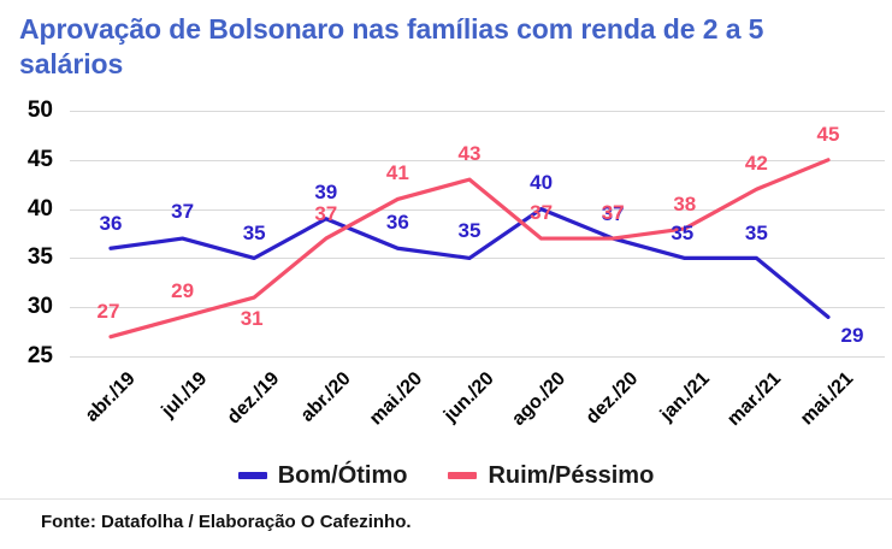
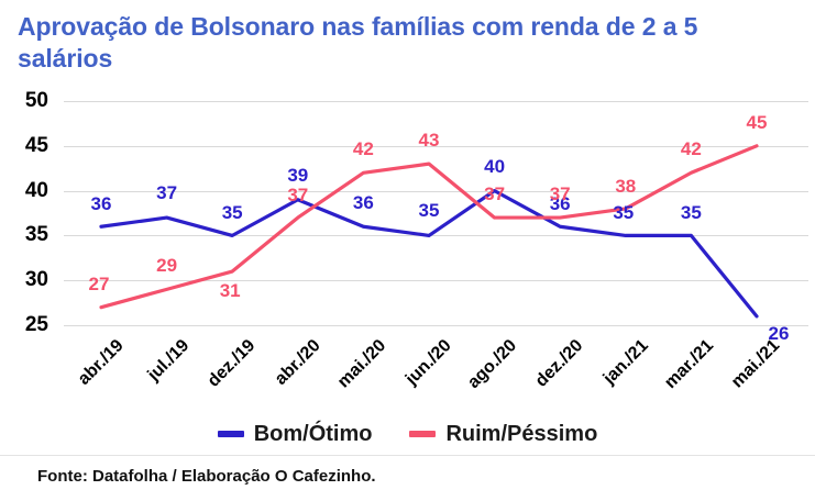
Ruim/Péssimo/mai./20: 41 -> 42
Bom/Ótimo/dez./20: 37 -> 36
Bom/Ótimo/mai./21: 29 -> 26
